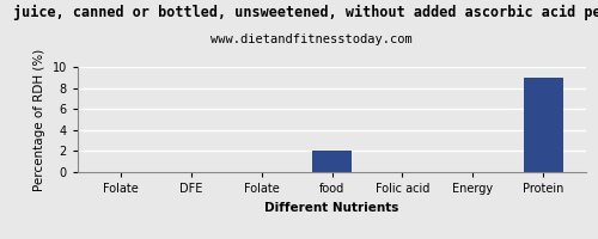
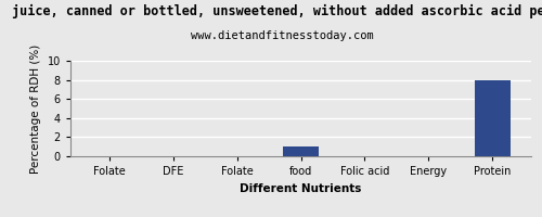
food: 2 -> 1
Protein: 9 -> 8
